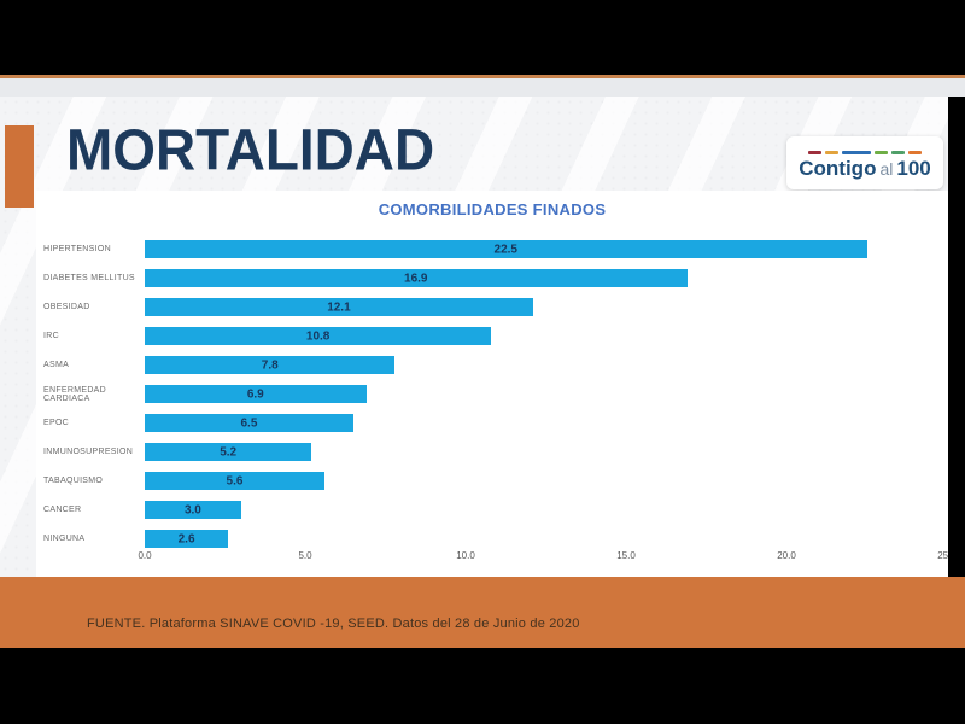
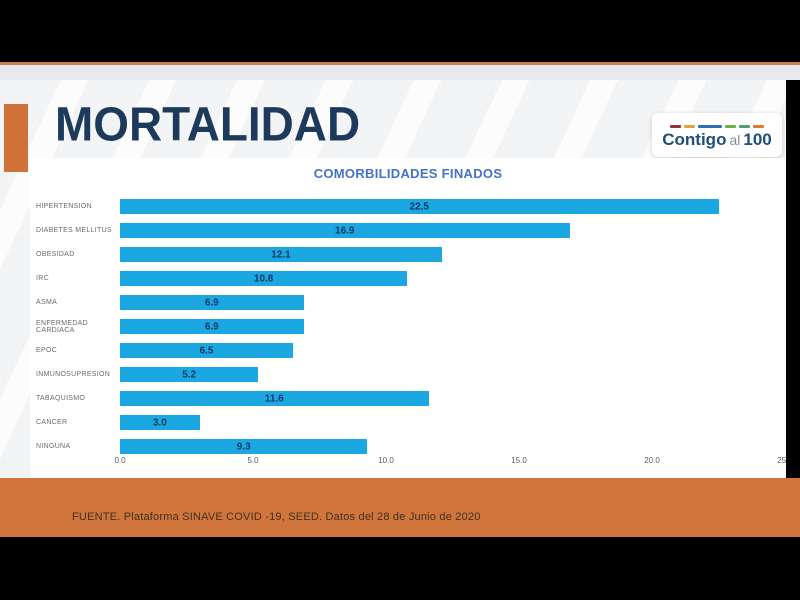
ASMA: 7.8 -> 6.9
TABAQUISMO: 5.6 -> 11.6
NINGUNA: 2.6 -> 9.3
